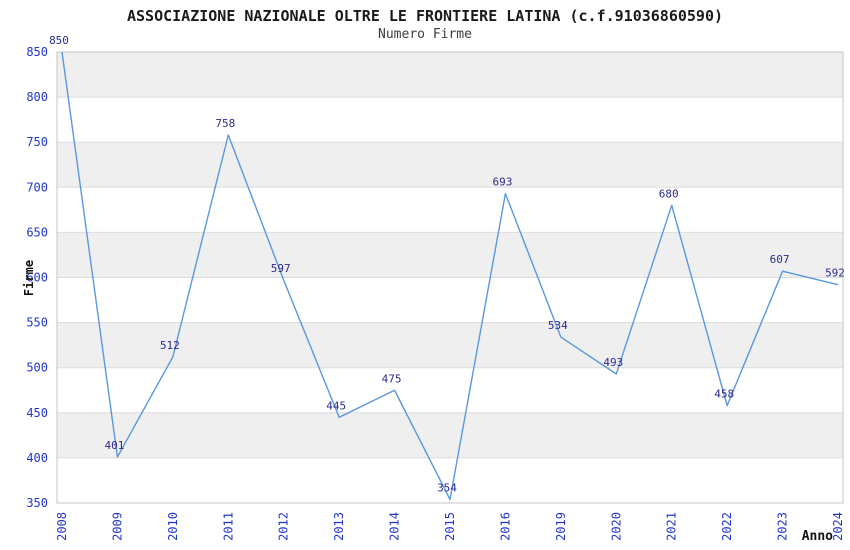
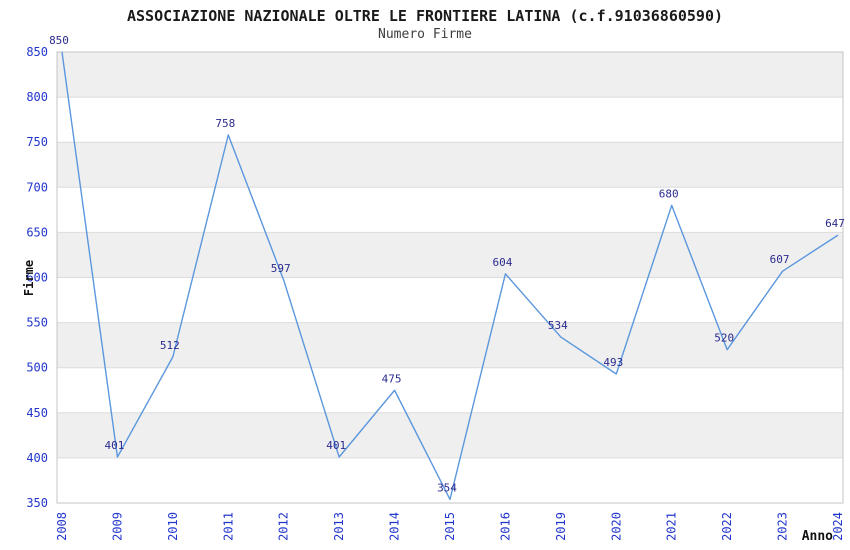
2013: 445 -> 401
2016: 693 -> 604
2022: 458 -> 520
2024: 592 -> 647
